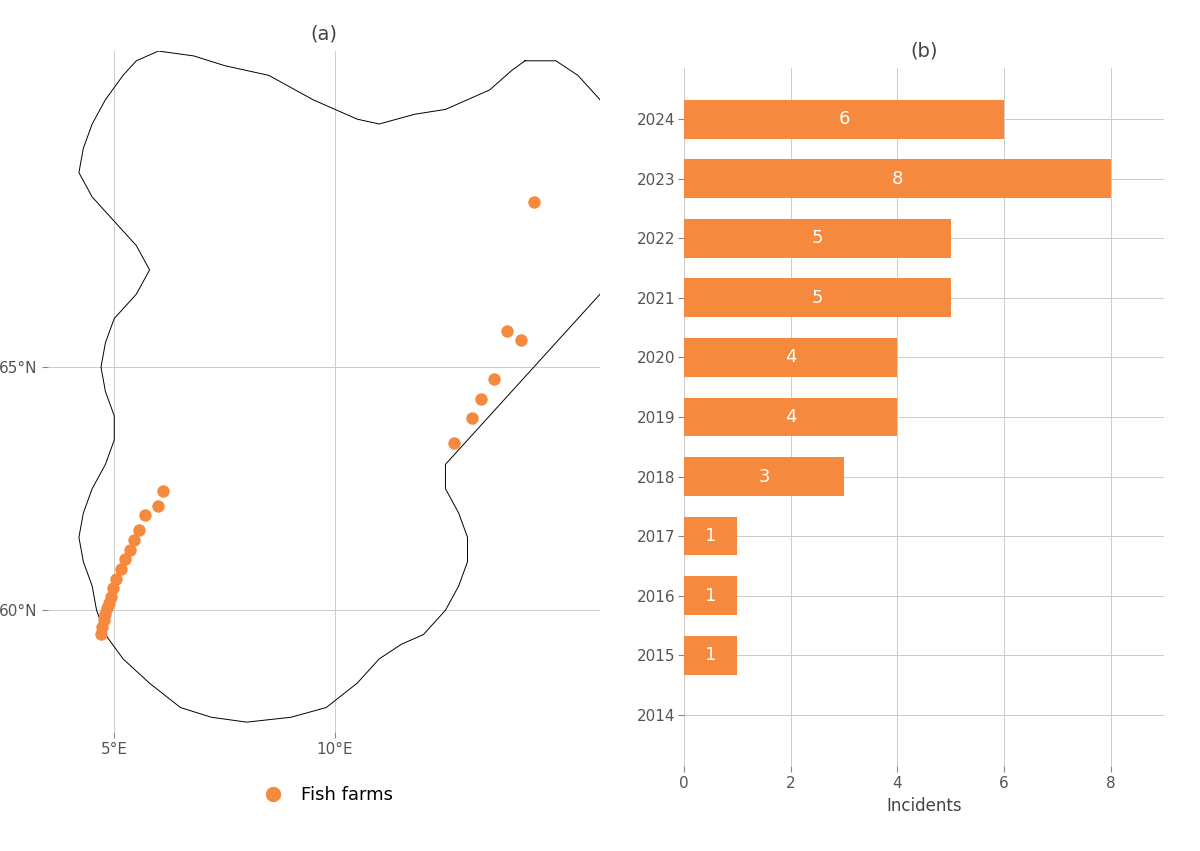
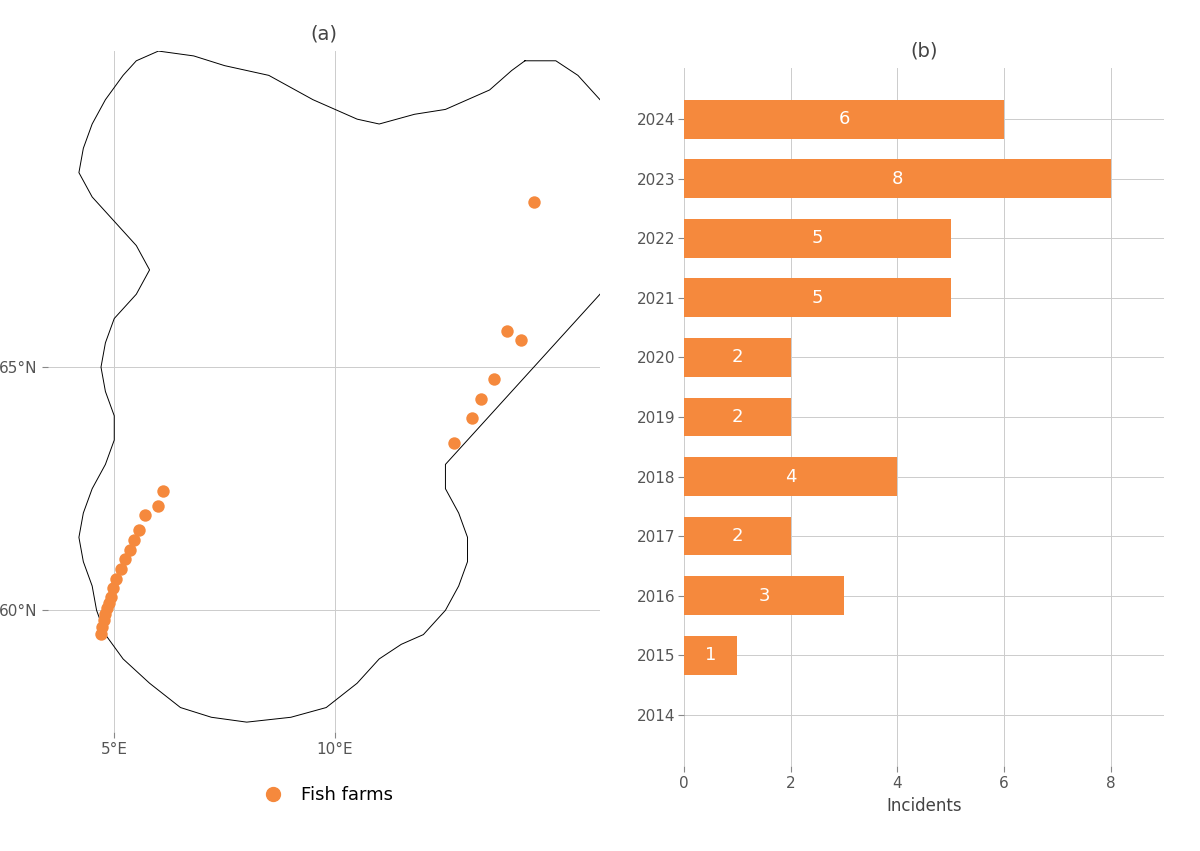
(b)/2020: 4 -> 2
(b)/2019: 4 -> 2
(b)/2018: 3 -> 4
(b)/2017: 1 -> 2
(b)/2016: 1 -> 3
